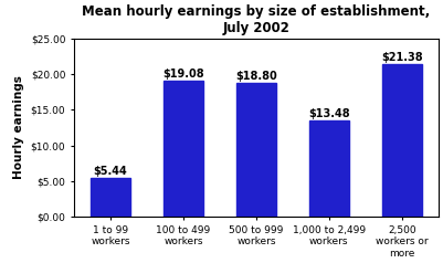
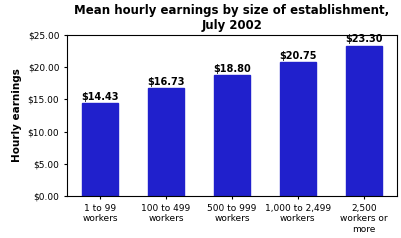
1 to 99 workers: $5.44 -> $14.43
100 to 499 workers: $19.08 -> $16.73
1,000 to 2,499 workers: $13.48 -> $20.75
2,500 workers or more: $21.38 -> $23.30
